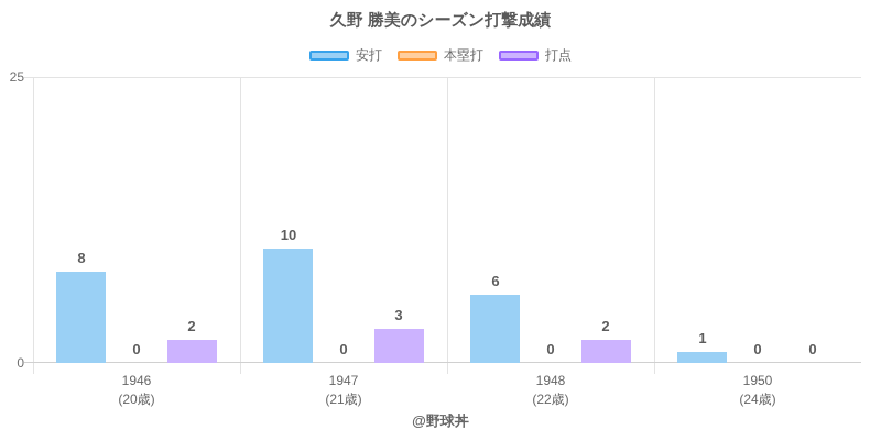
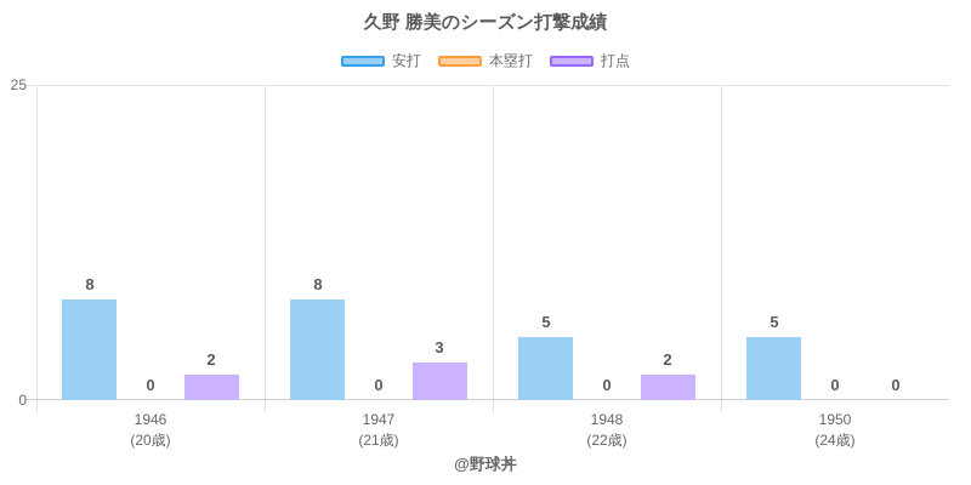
安打/1947: 10 -> 8
安打/1948: 6 -> 5
安打/1950: 1 -> 5
